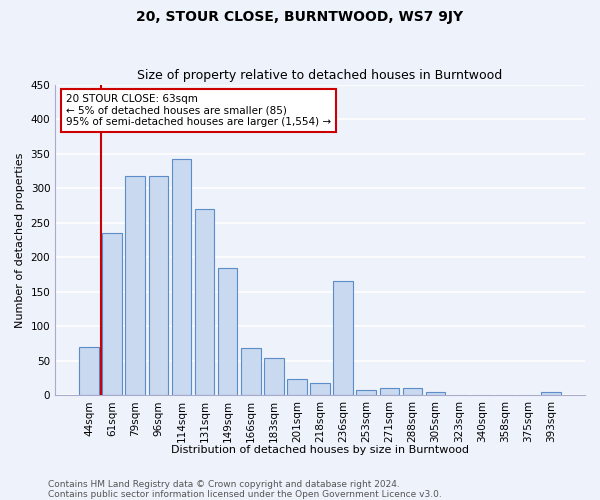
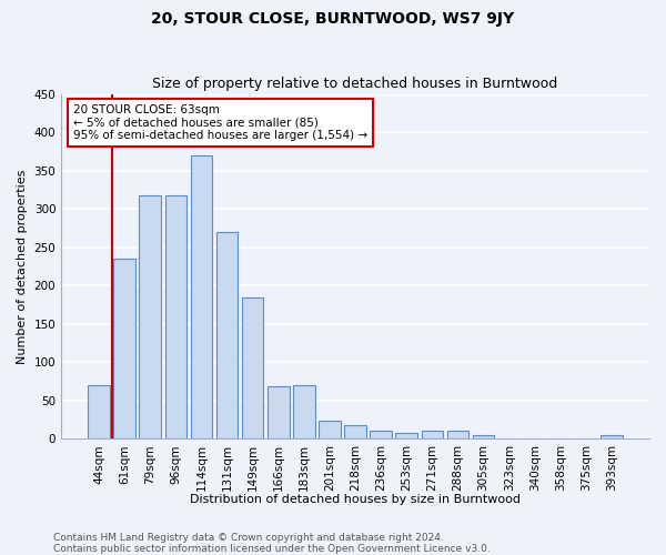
114sqm: 342 -> 370
183sqm: 54 -> 70
236sqm: 166 -> 10
